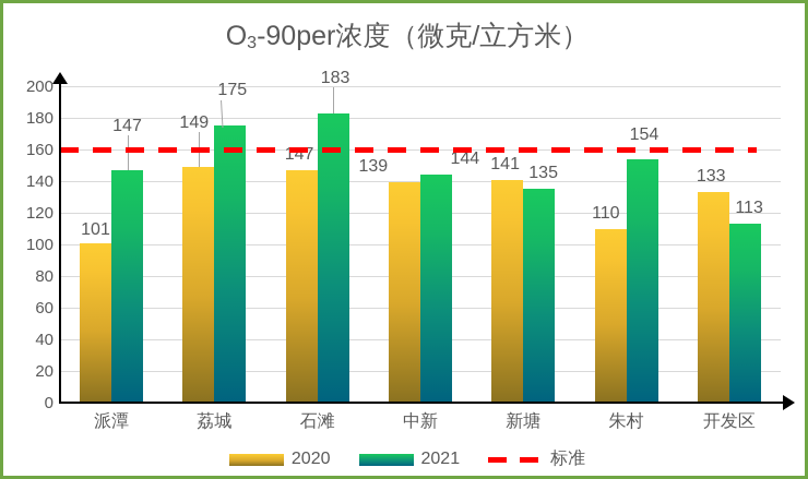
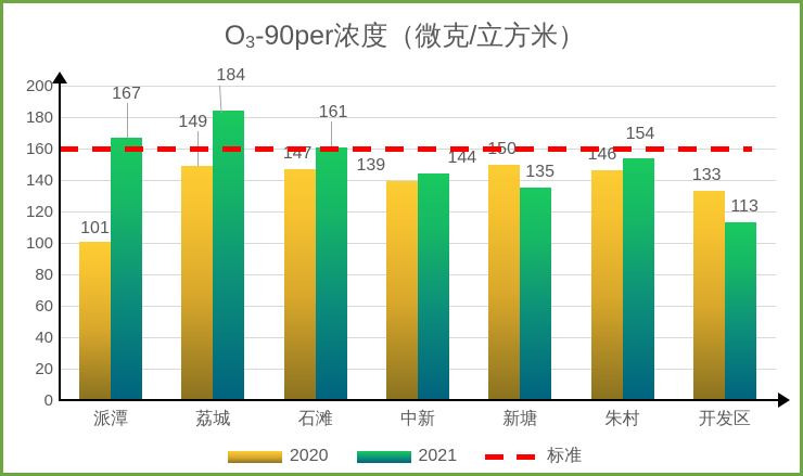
2021/派潭: 147 -> 167
2021/荔城: 175 -> 184
2021/石滩: 183 -> 161
2020/新塘: 141 -> 150
2020/朱村: 110 -> 146
